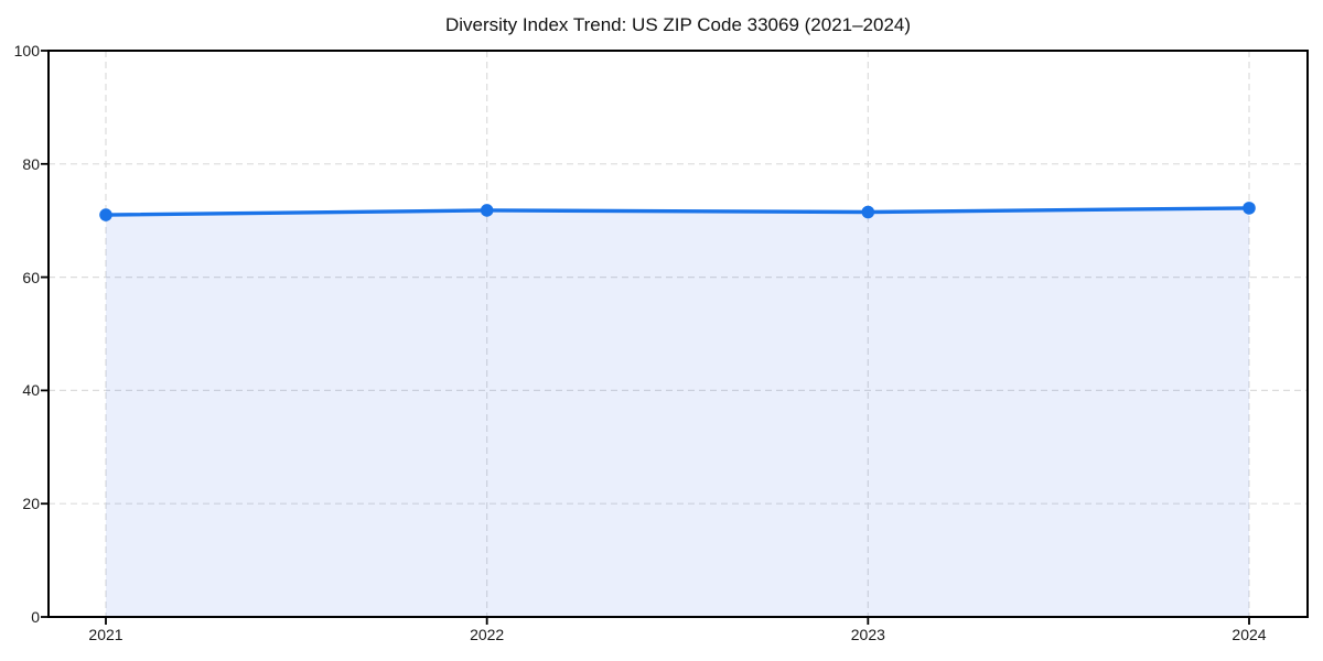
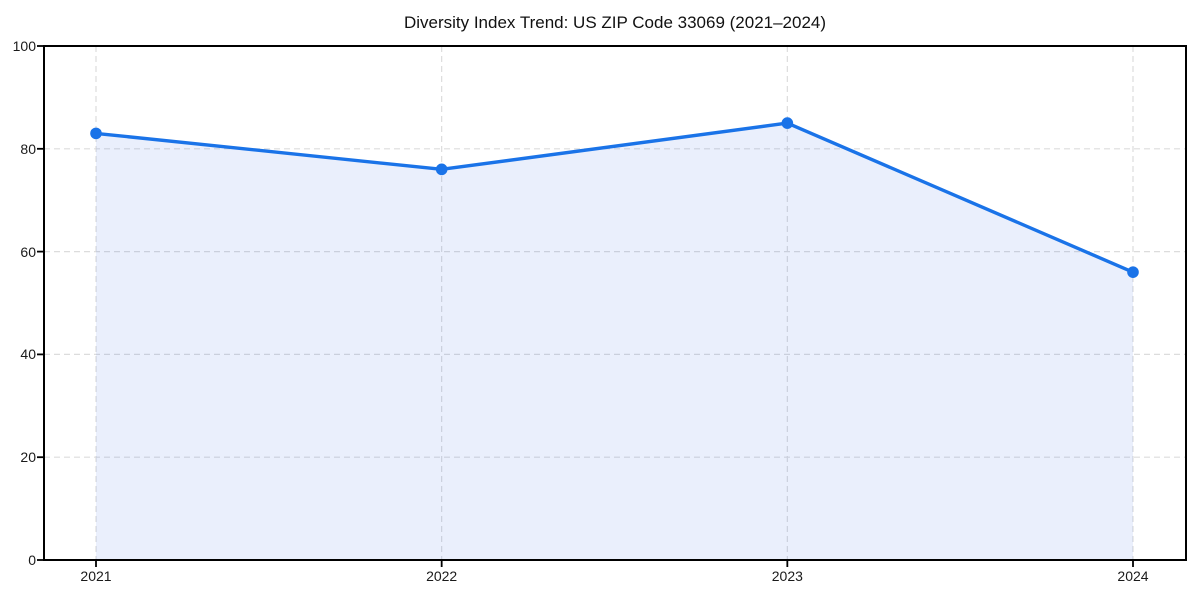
2021: 71 -> 83
2022: 72 -> 76
2023: 72 -> 85
2024: 72 -> 56
